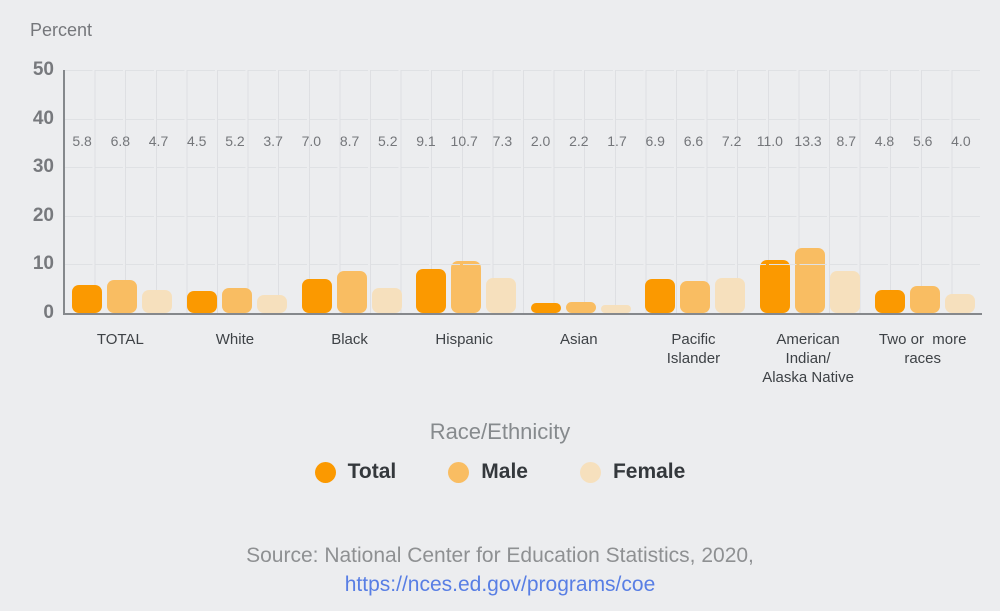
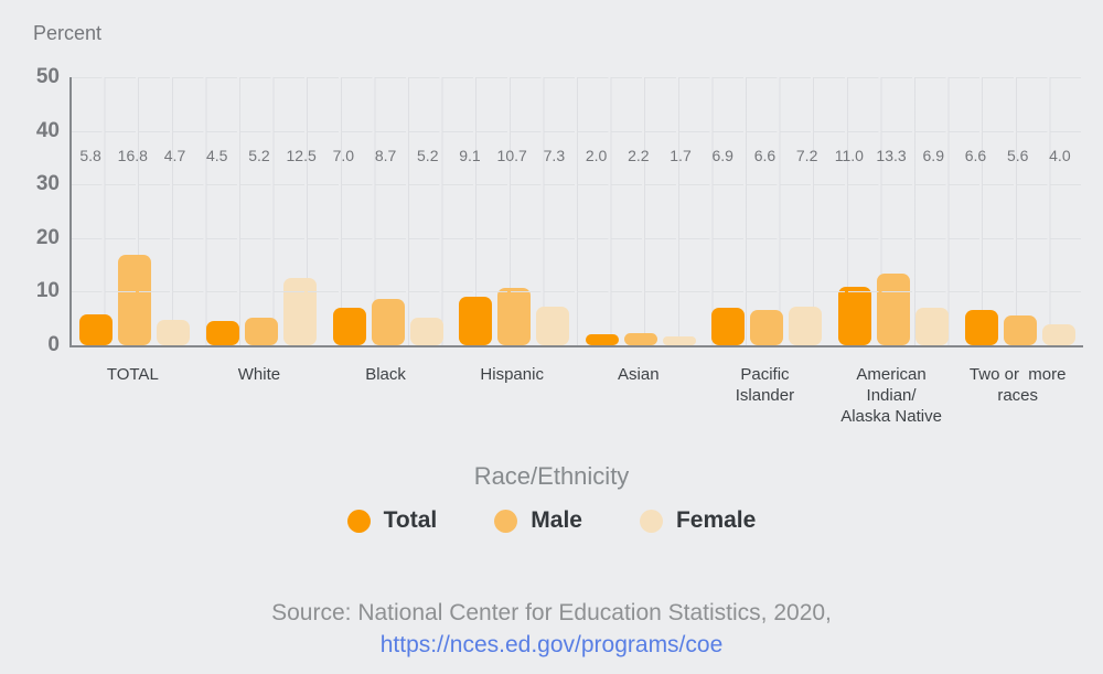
Male/TOTAL: 6.8 -> 16.8
Female/White: 3.7 -> 12.5
Female/American Indian/ Alaska Native: 8.7 -> 6.9
Total/Two or more races: 4.8 -> 6.6
